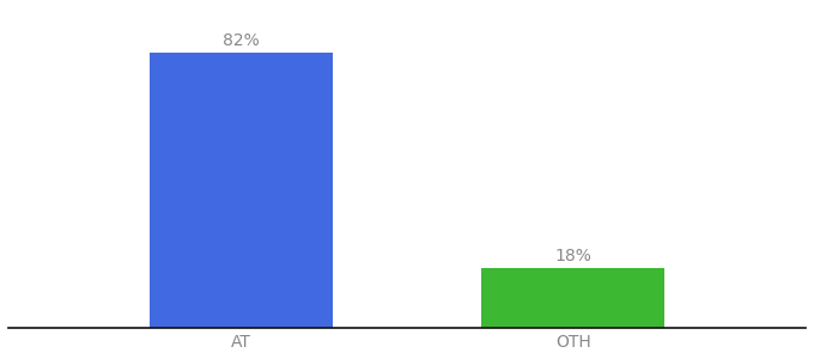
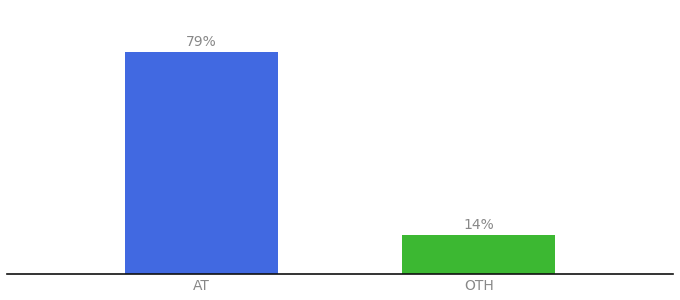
AT: 82% -> 79%
OTH: 18% -> 14%
